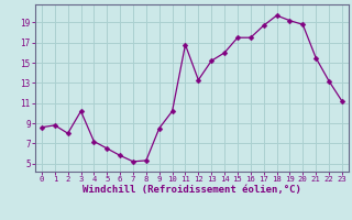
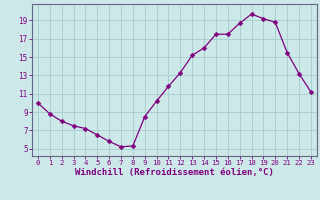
0: 8.6 -> 10.0
3: 10.2 -> 7.5
11: 16.8 -> 11.8
